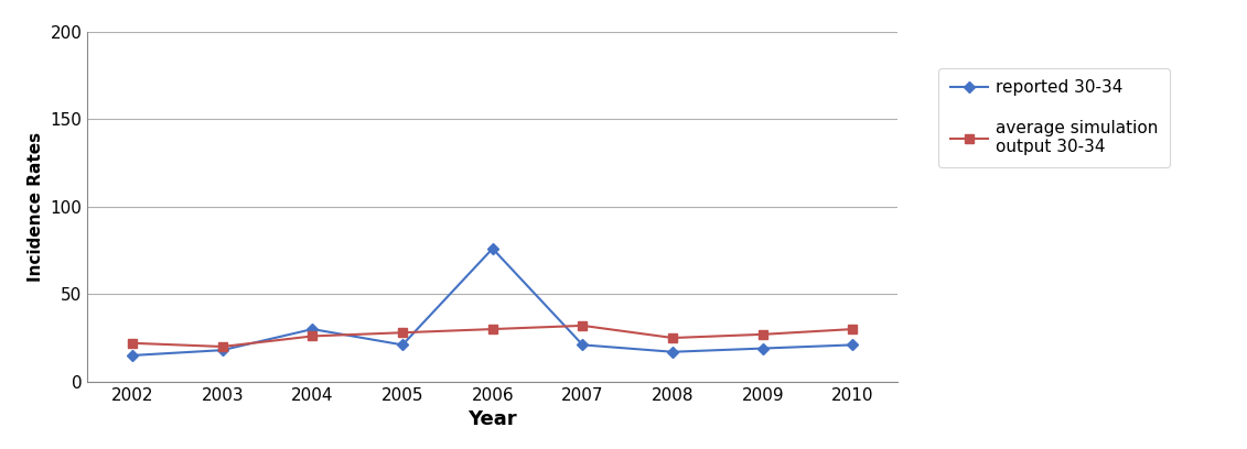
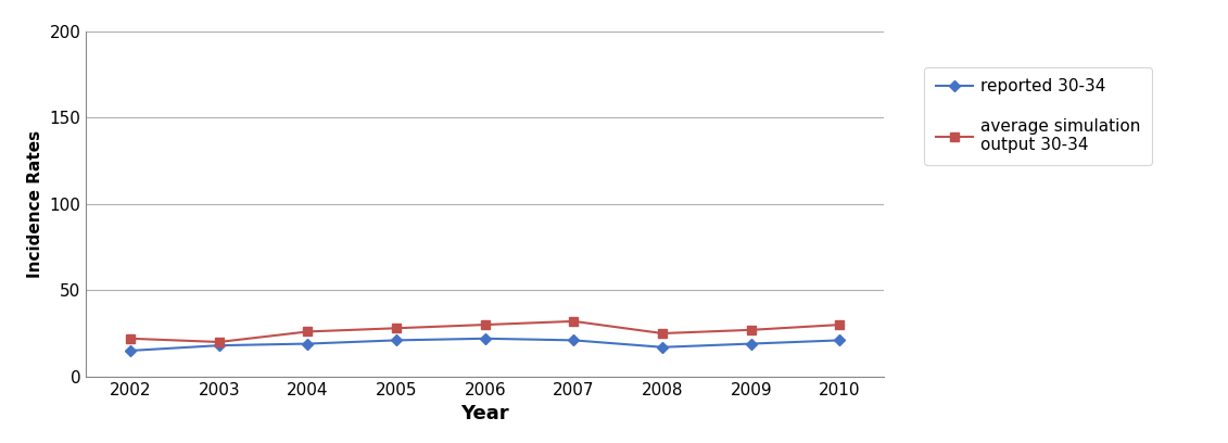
reported 30-34/2004: 30 -> 19
reported 30-34/2006: 76 -> 22
